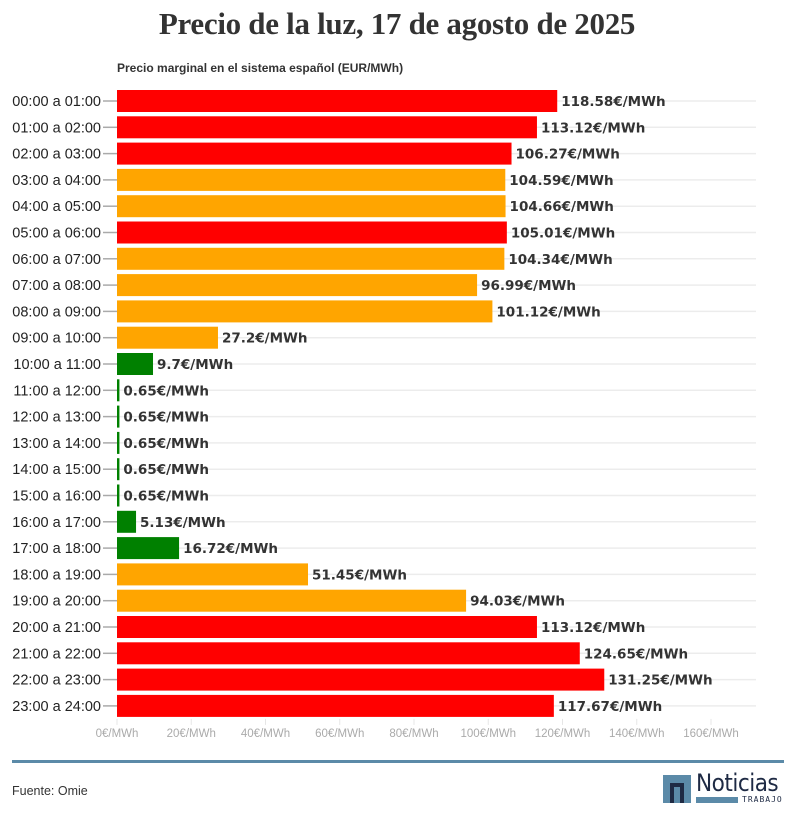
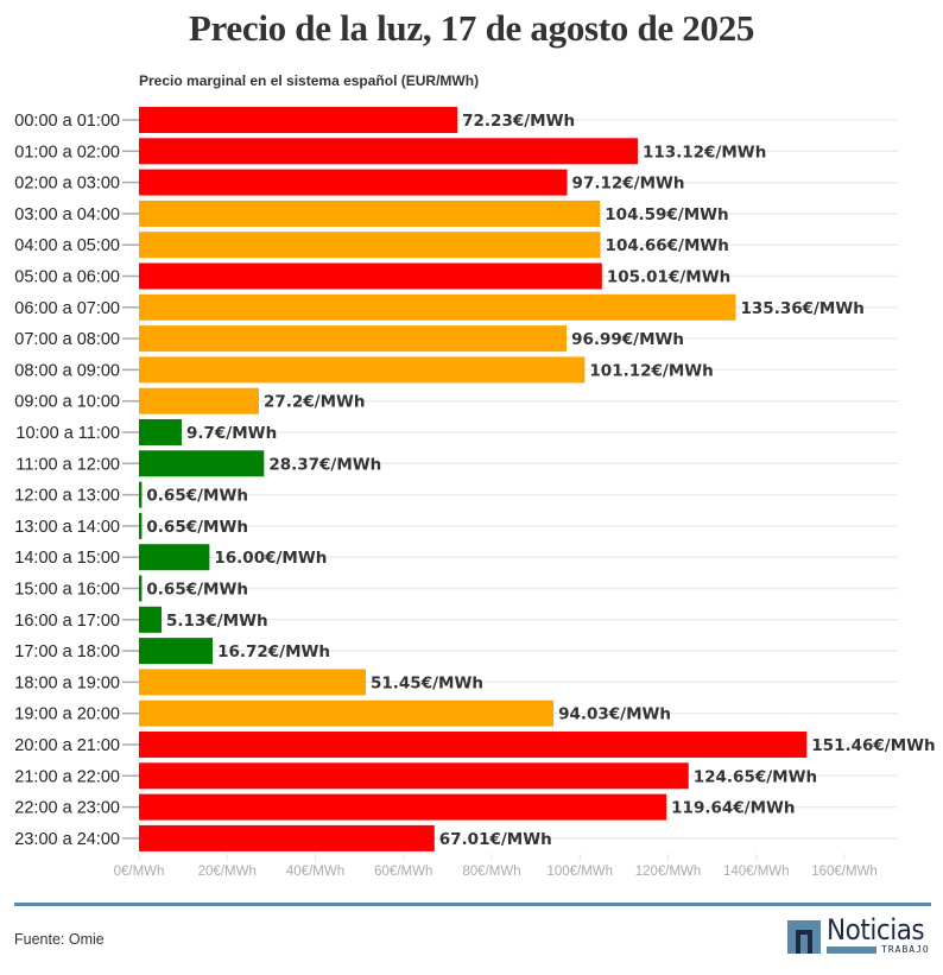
00:00 a 01:00: 118.58 -> 72.23
02:00 a 03:00: 106.27 -> 97.12
06:00 a 07:00: 104.34 -> 135.36
11:00 a 12:00: 0.65 -> 28.37
14:00 a 15:00: 0.65 -> 16.00
20:00 a 21:00: 113.12 -> 151.46
22:00 a 23:00: 131.25 -> 119.64
23:00 a 24:00: 117.67 -> 67.01
